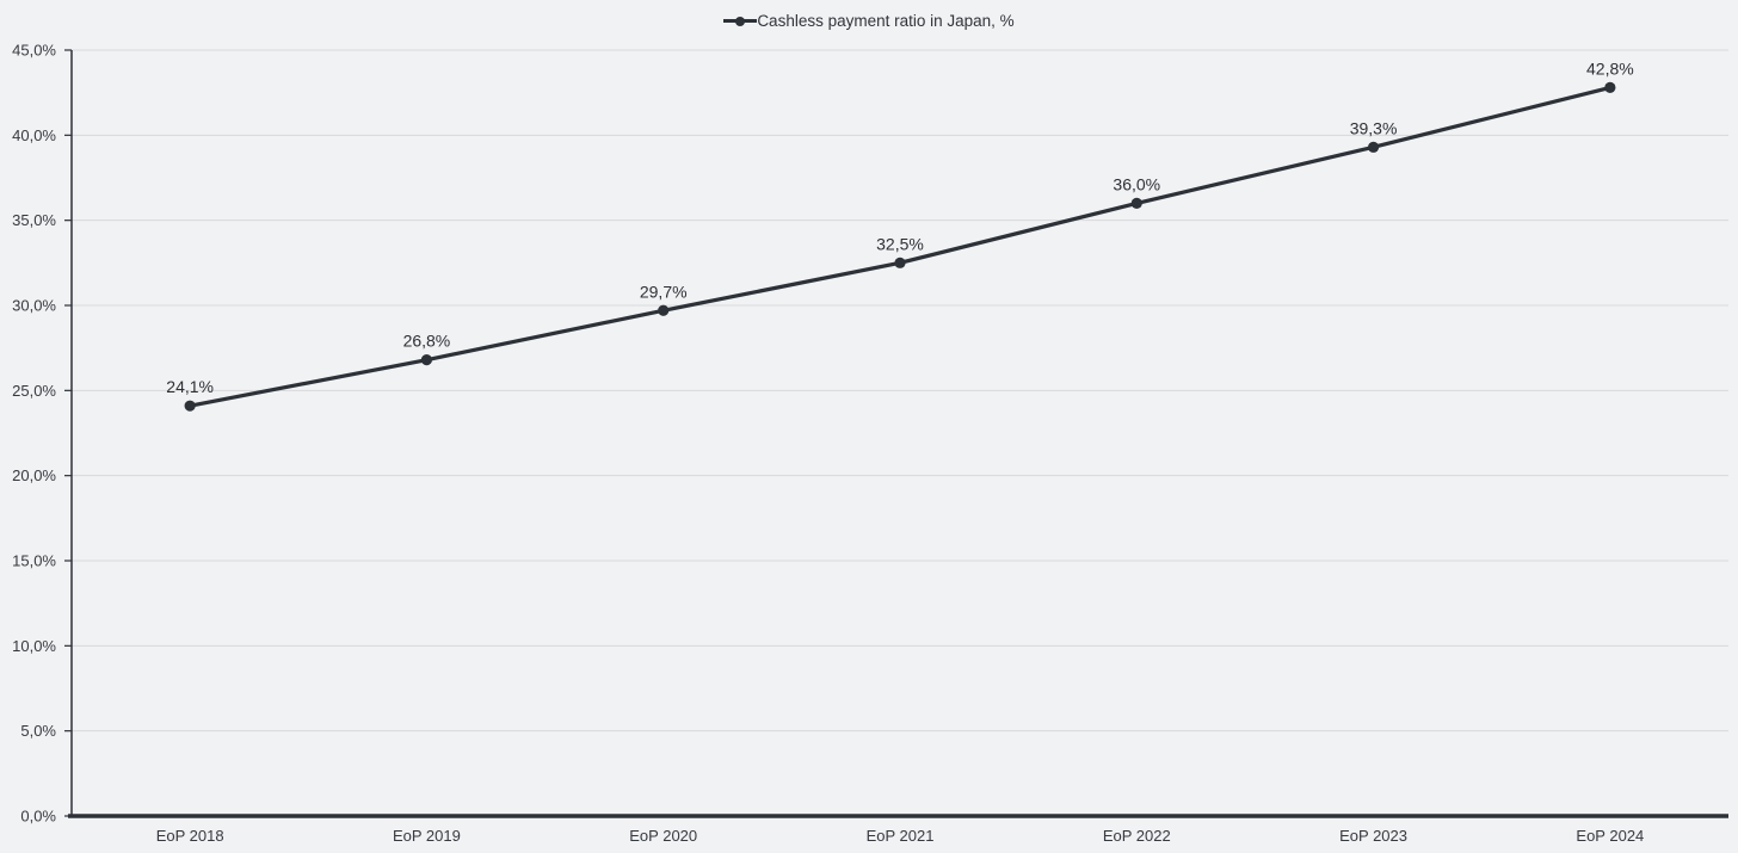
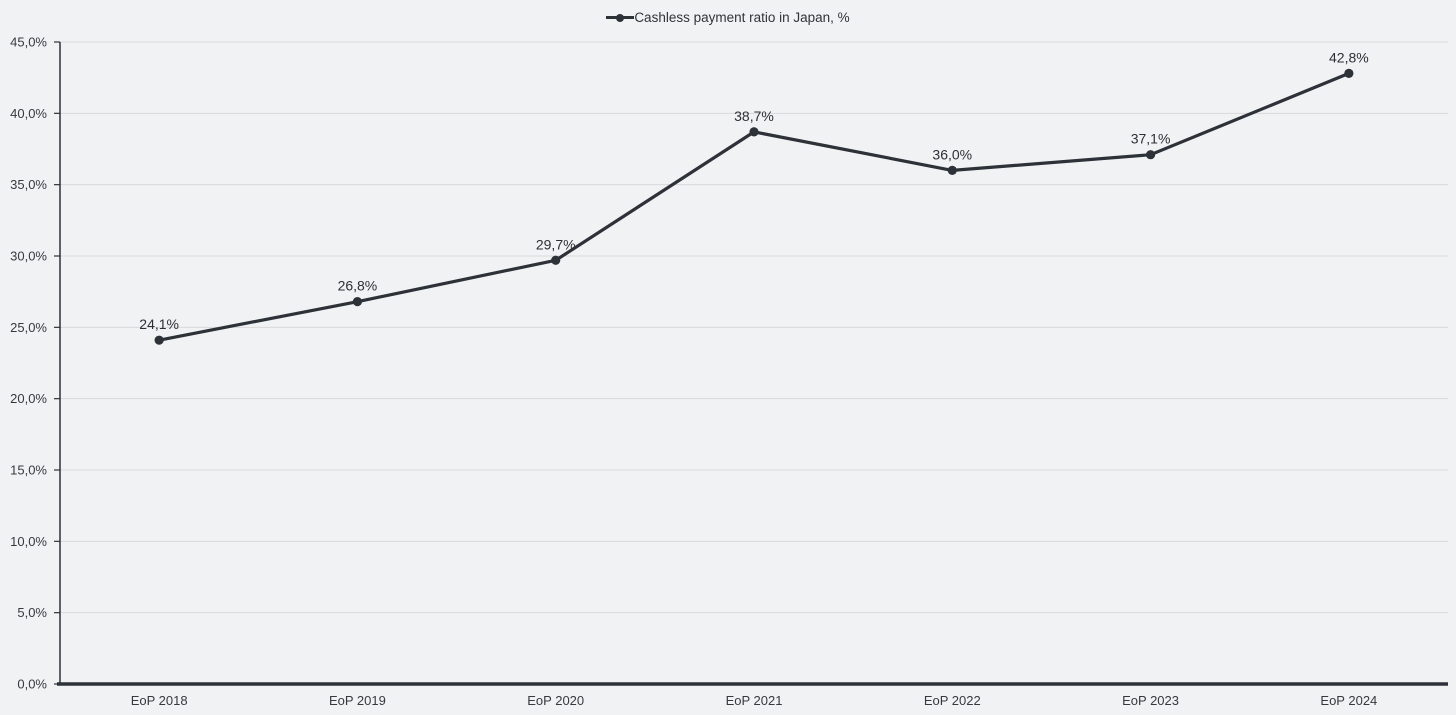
EoP 2021: 32,5% -> 38,7%
EoP 2023: 39,3% -> 37,1%
